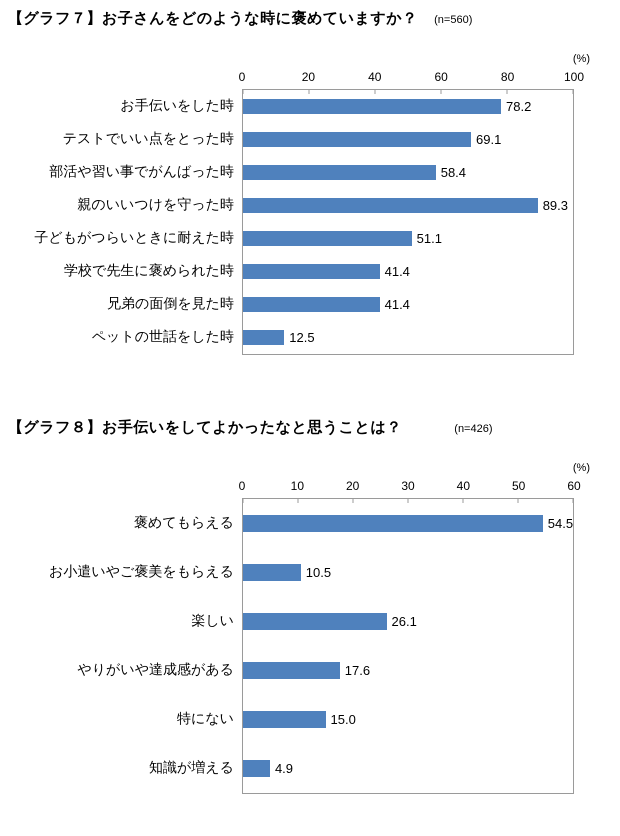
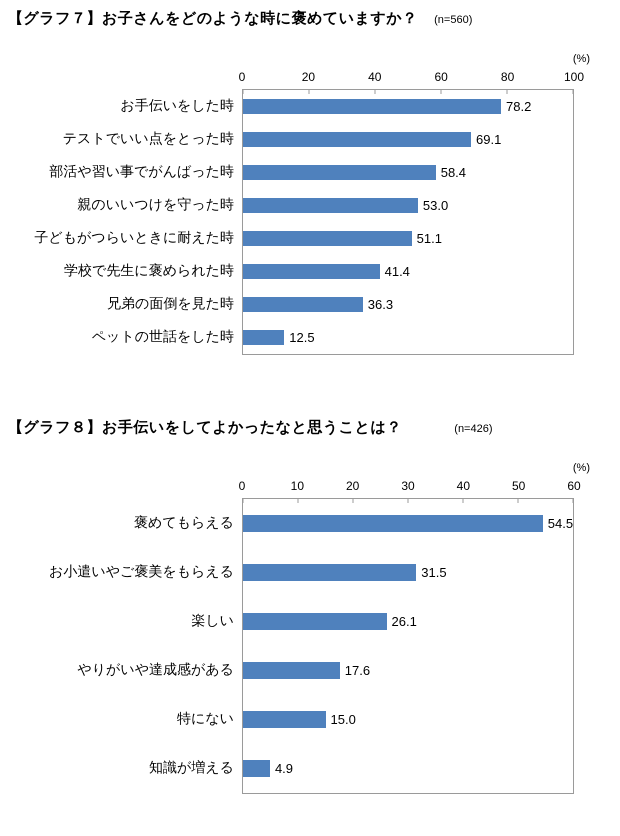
【グラフ７】お子さんをどのような時に褒めていますか？/親のいいつけを守った時: 89.3 -> 53.0
【グラフ７】お子さんをどのような時に褒めていますか？/兄弟の面倒を見た時: 41.4 -> 36.3
【グラフ８】お手伝いをしてよかったなと思うことは？/お小遣いやご褒美をもらえる: 10.5 -> 31.5
